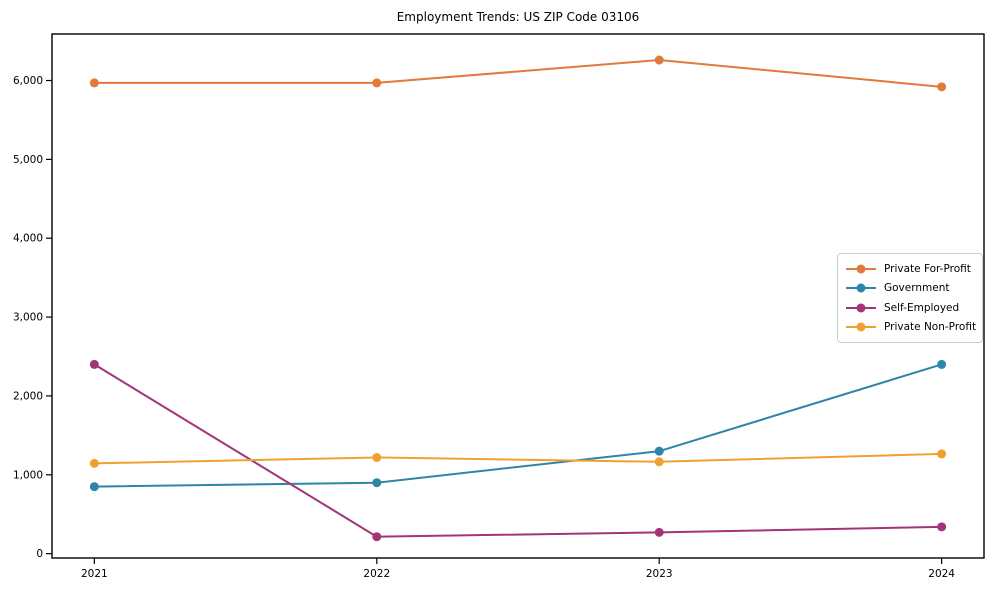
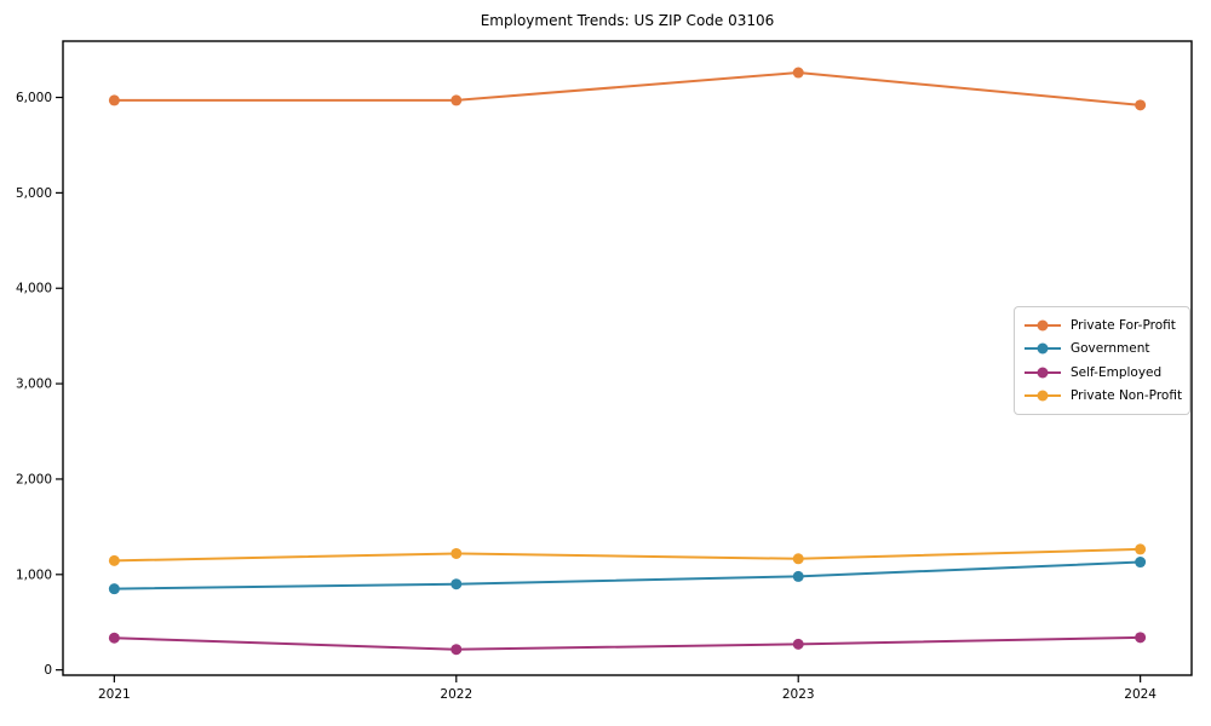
Self-Employed/2021: 2400 -> 300
Government/2023: 1300 -> 1000
Government/2024: 2400 -> 1100
